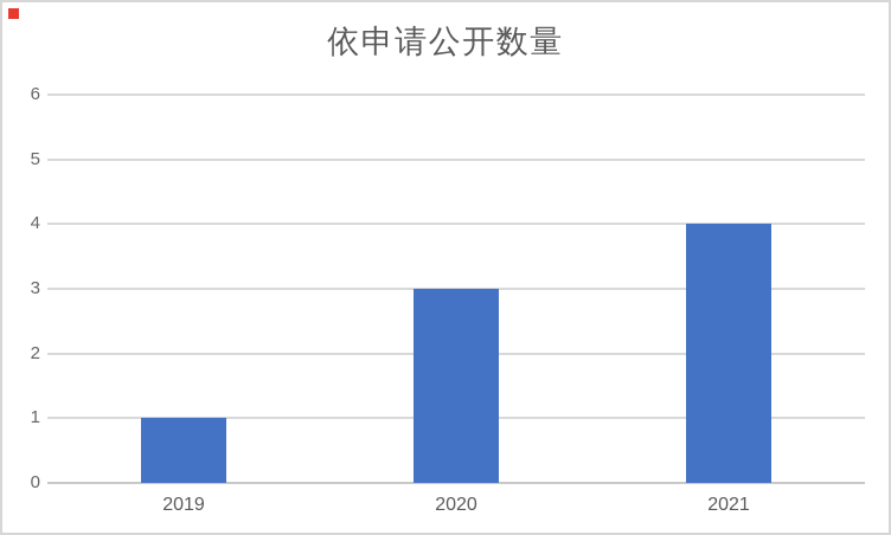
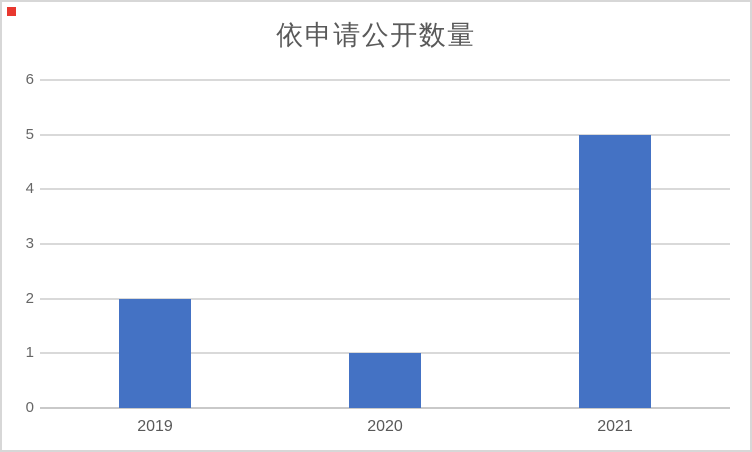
2019: 1 -> 2
2020: 3 -> 1
2021: 4 -> 5
